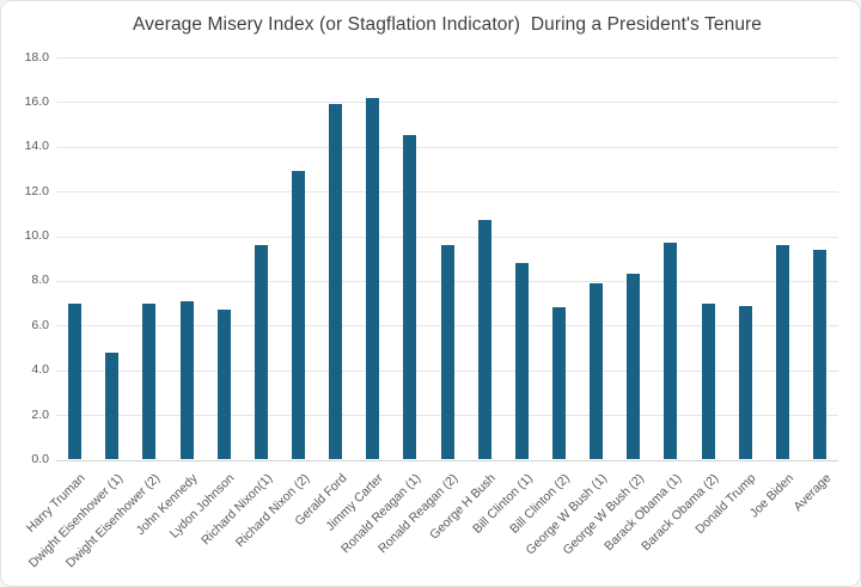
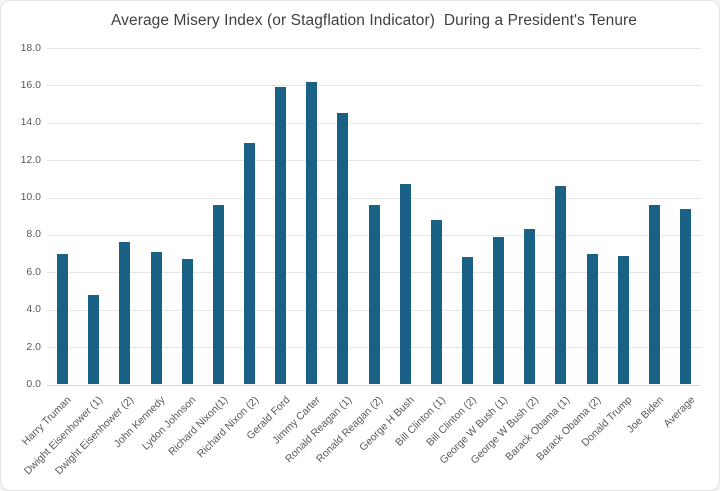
Dwight Eisenhower (2): 7.0 -> 7.6
Barack Obama (1): 9.7 -> 10.6
